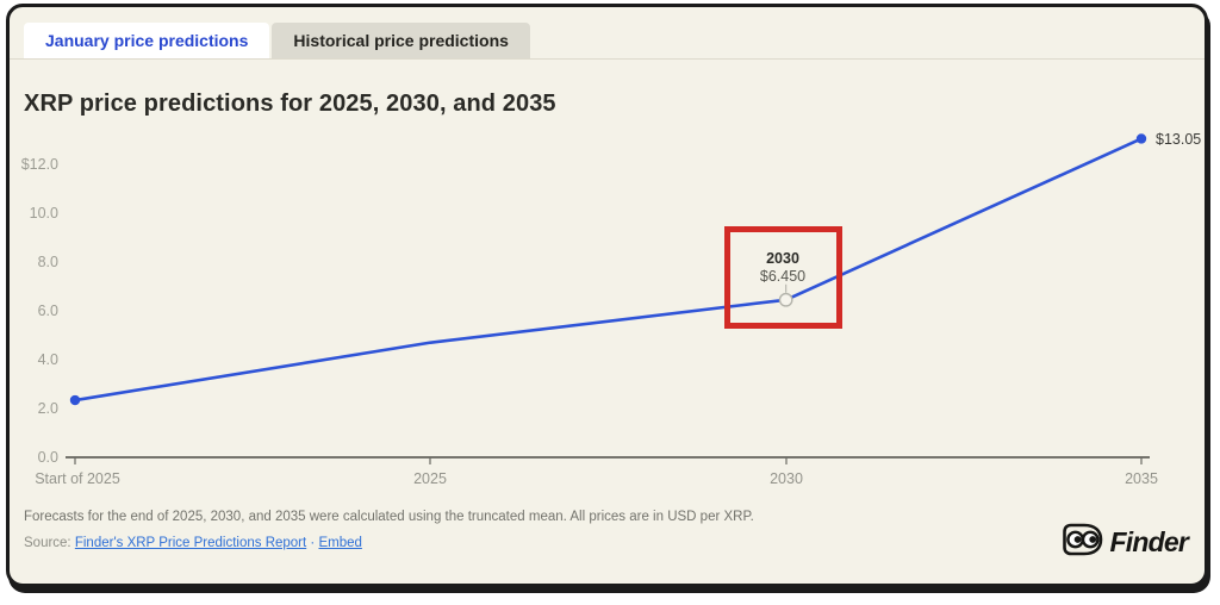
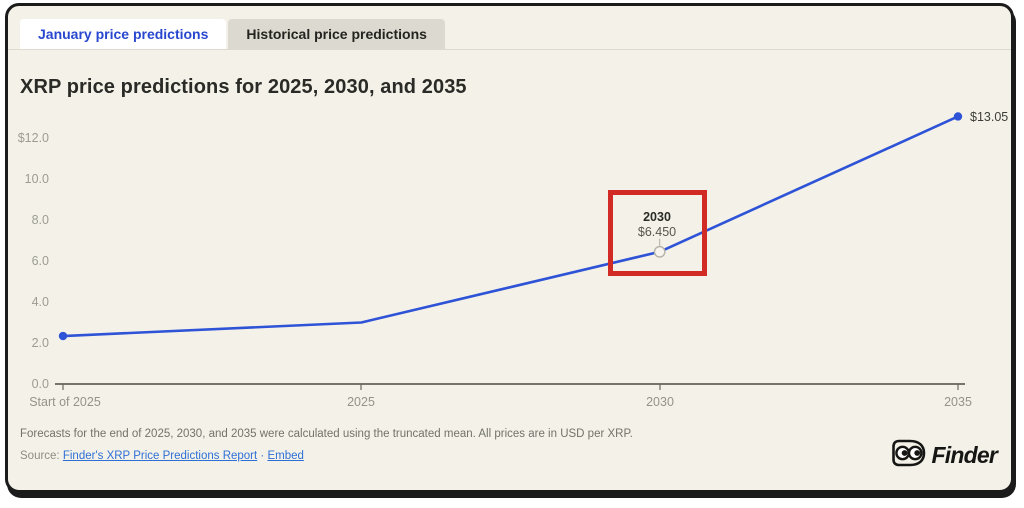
2025: $4.7 -> $3.0
